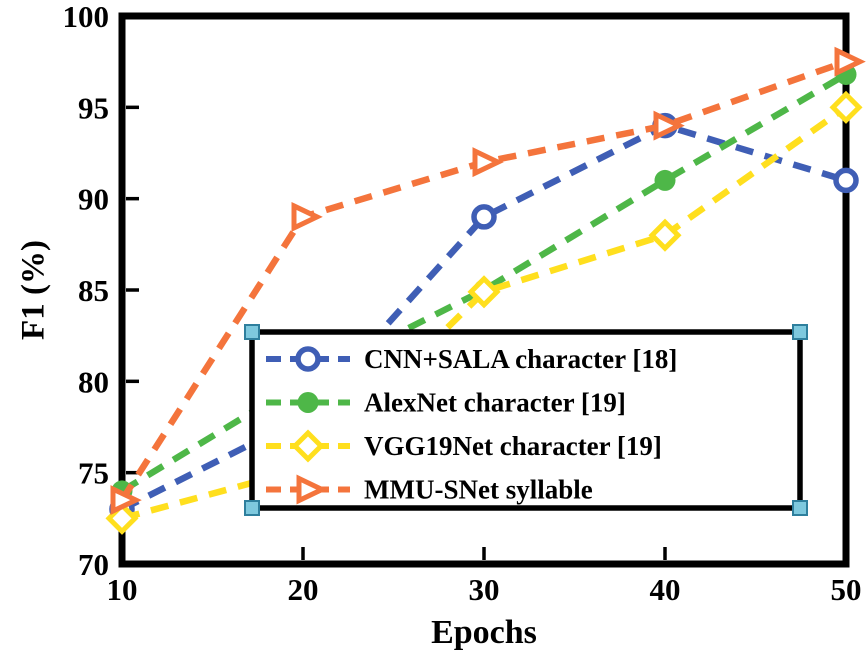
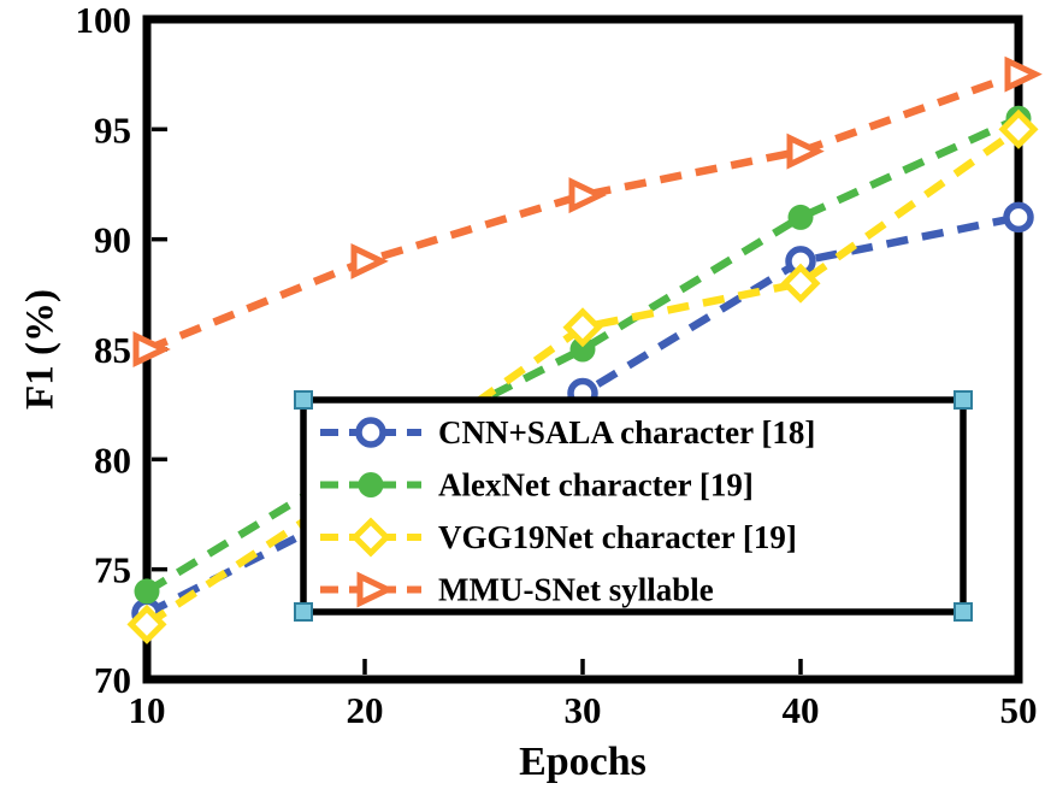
MMU-SNet syllable/10: 73.5 -> 85.0
VGG19Net character [19]/20: 75.2 -> 79.0
CNN+SALA character [18]/30: 89 -> 83
VGG19Net character [19]/30: 84.9 -> 86.0
CNN+SALA character [18]/40: 94 -> 89
AlexNet character [19]/50: 96.8 -> 95.5
